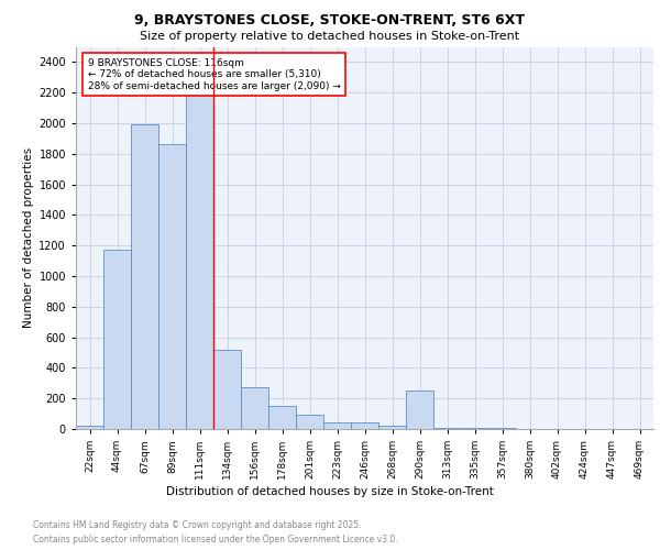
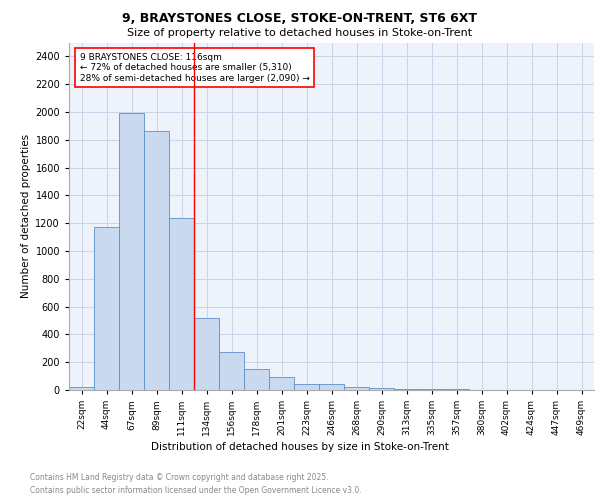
111sqm: 2190 -> 1240
290sqm: 250 -> 20
